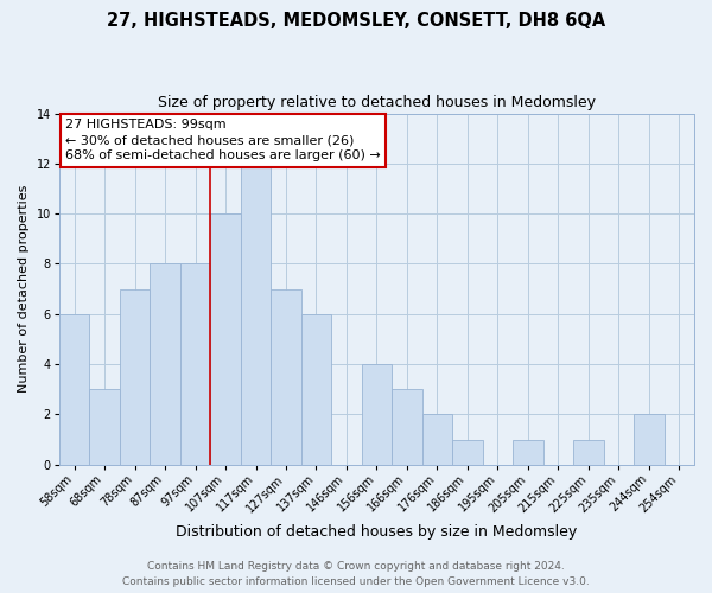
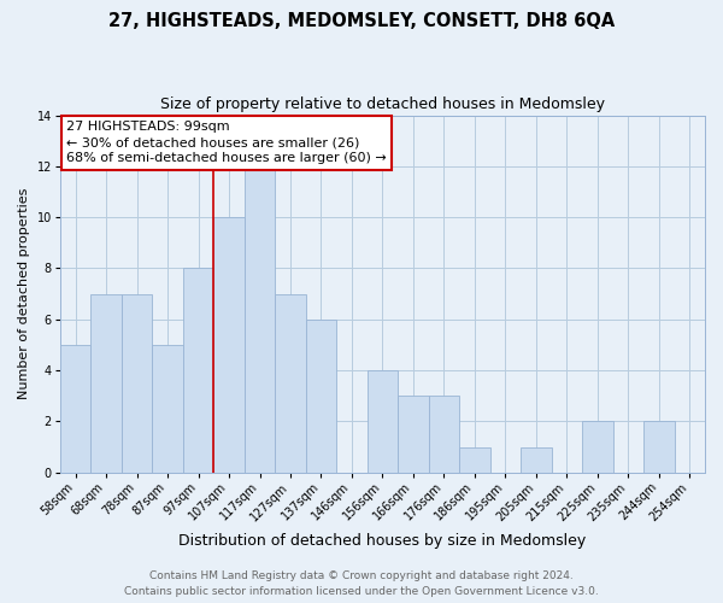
58sqm: 6 -> 5
68sqm: 3 -> 7
87sqm: 8 -> 5
176sqm: 2 -> 3
225sqm: 1 -> 2
